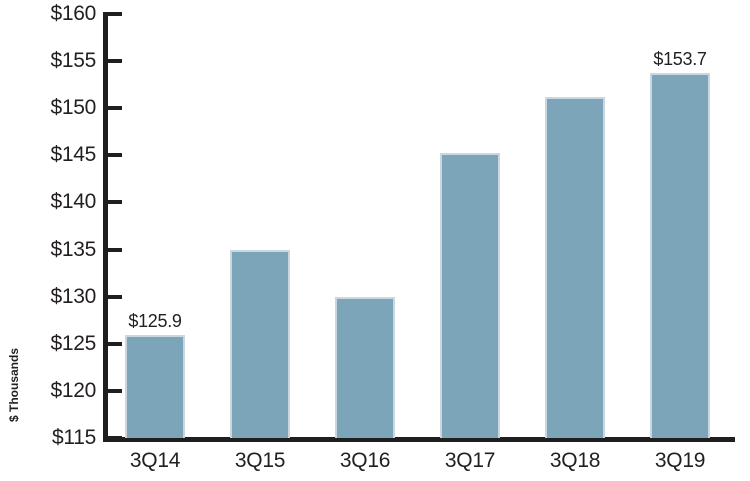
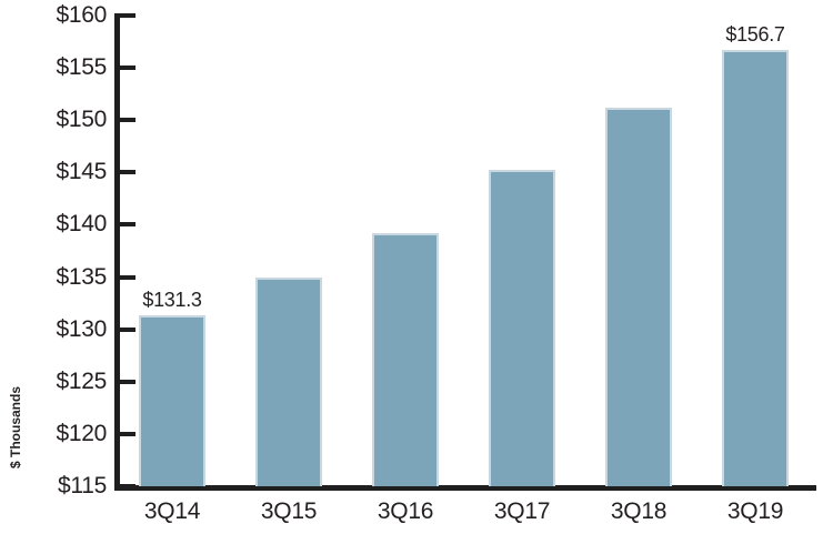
3Q14: $125.9 -> $131.3
3Q16: $130 -> $139
3Q19: $153.7 -> $156.7
